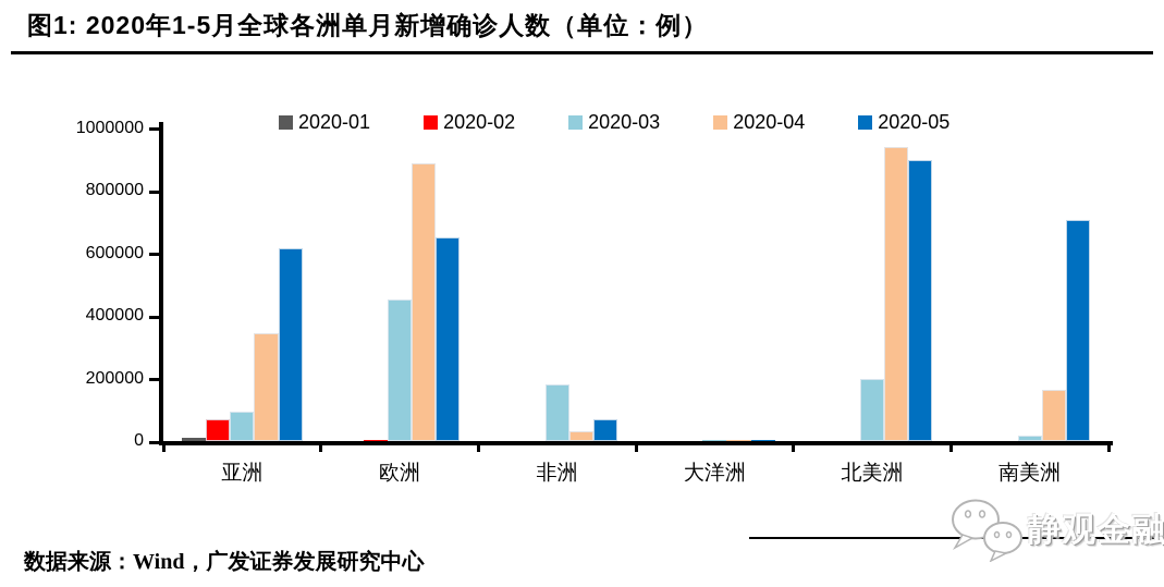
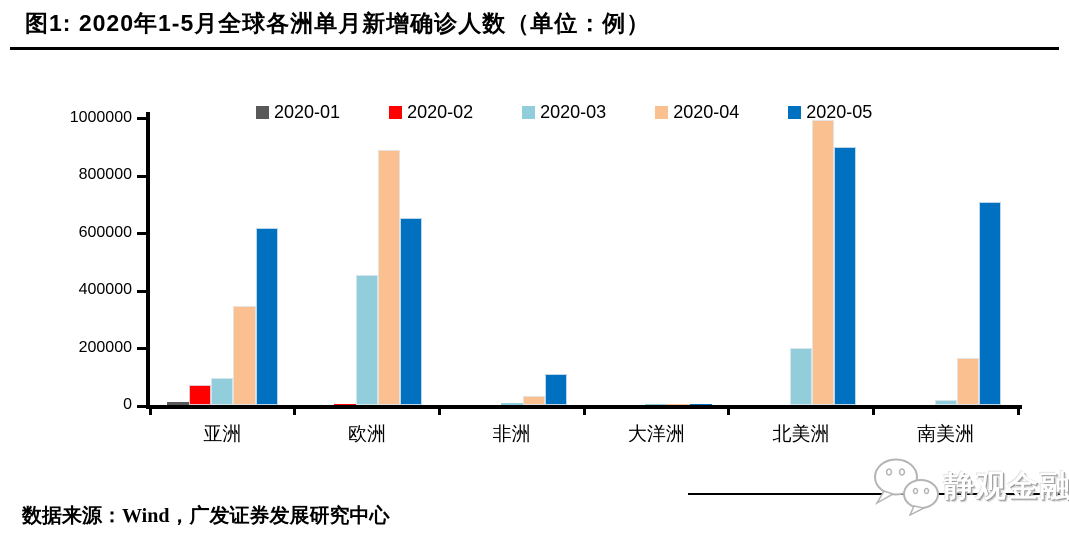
2020-03/非洲: 180000 -> 10000
2020-05/非洲: 70000 -> 110000
2020-04/北美洲: 940000 -> 990000
